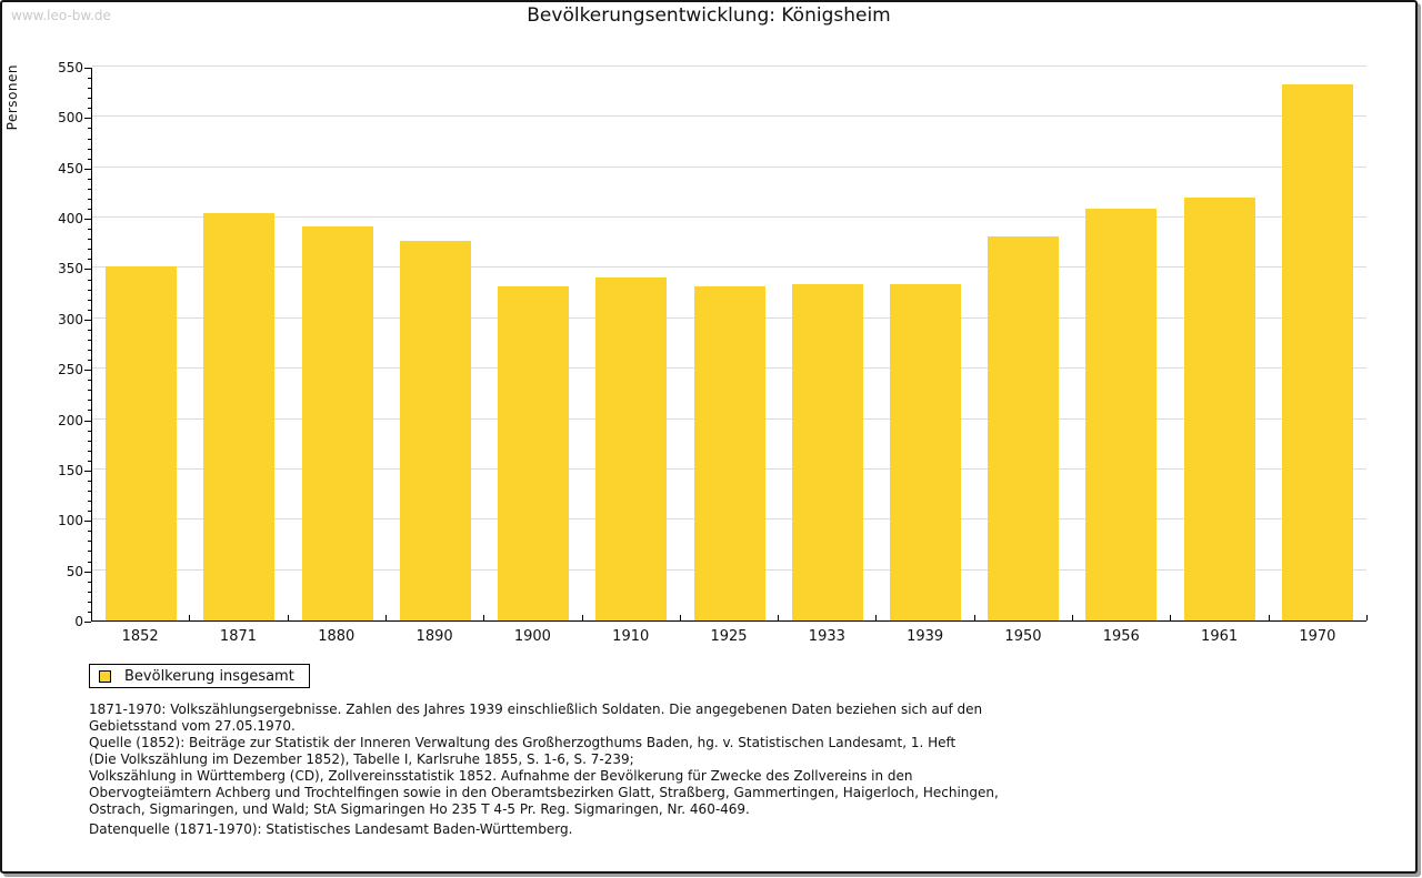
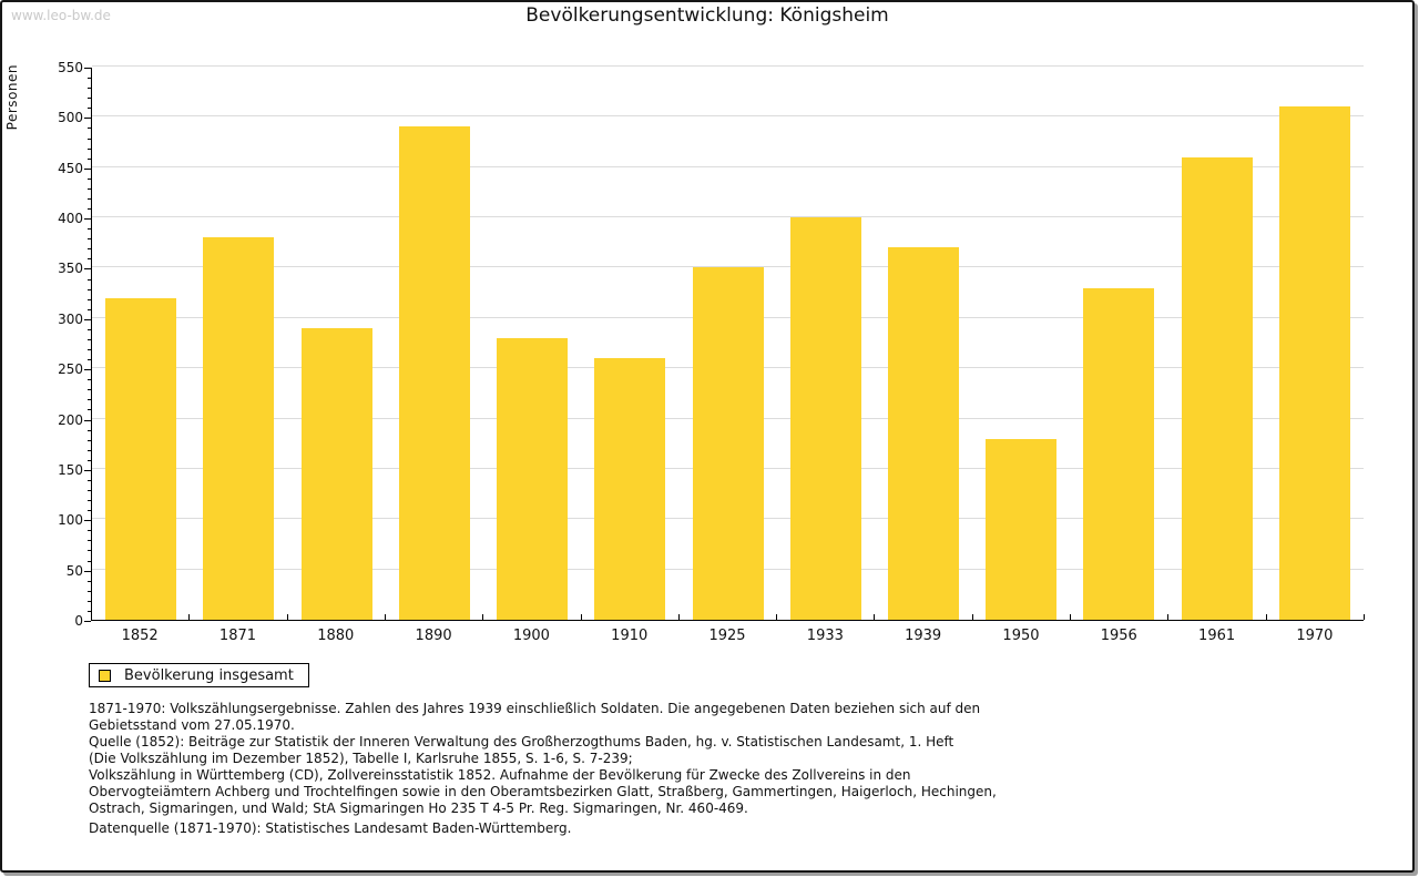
1852: 350 -> 320
1871: 400 -> 380
1880: 390 -> 290
1890: 380 -> 490
1900: 330 -> 280
1910: 340 -> 260
1925: 330 -> 350
1933: 330 -> 400
1939: 330 -> 370
1950: 380 -> 180
1956: 410 -> 330
1961: 420 -> 460
1970: 530 -> 510
